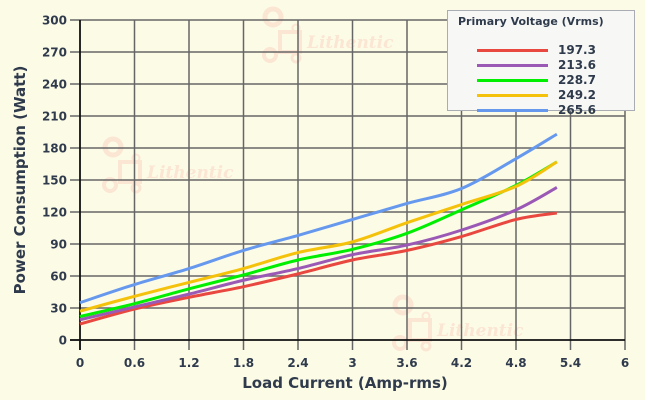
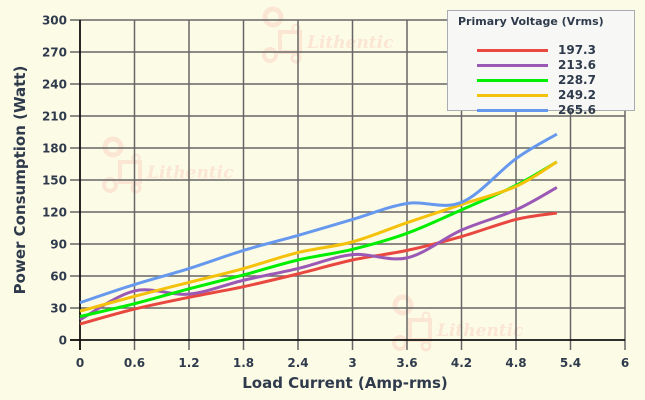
213.6/0.6: 31 -> 46
213.6/3.6: 89 -> 77
265.6/4.2: 142 -> 129
